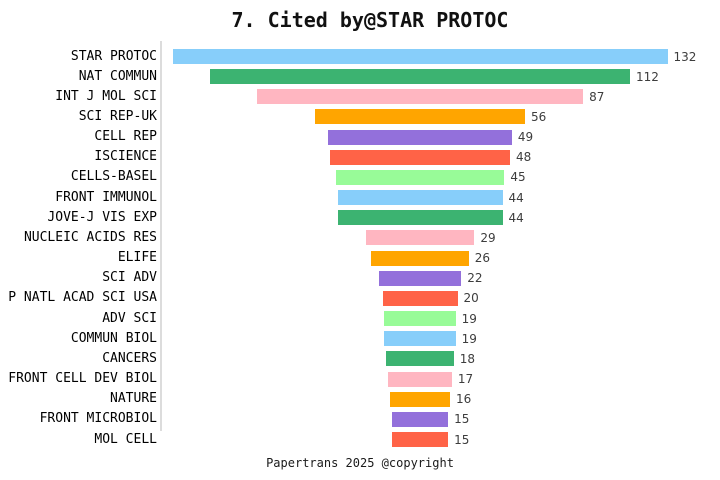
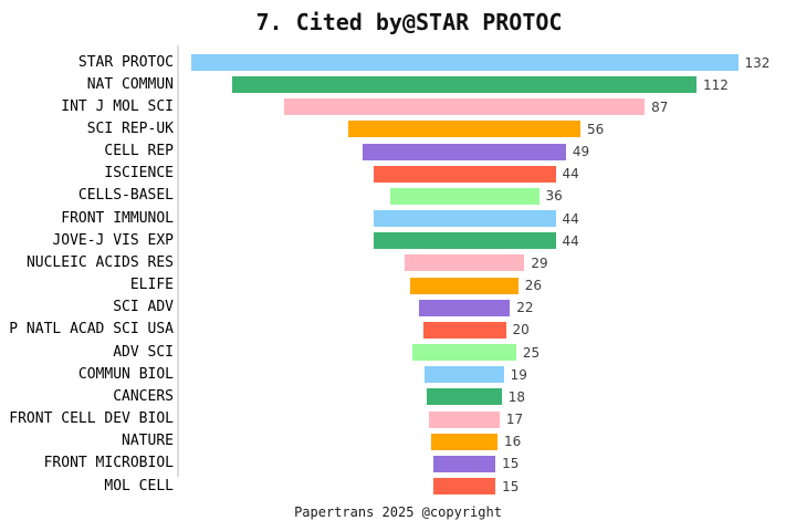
ISCIENCE: 48 -> 44
CELLS-BASEL: 45 -> 36
ADV SCI: 19 -> 25
